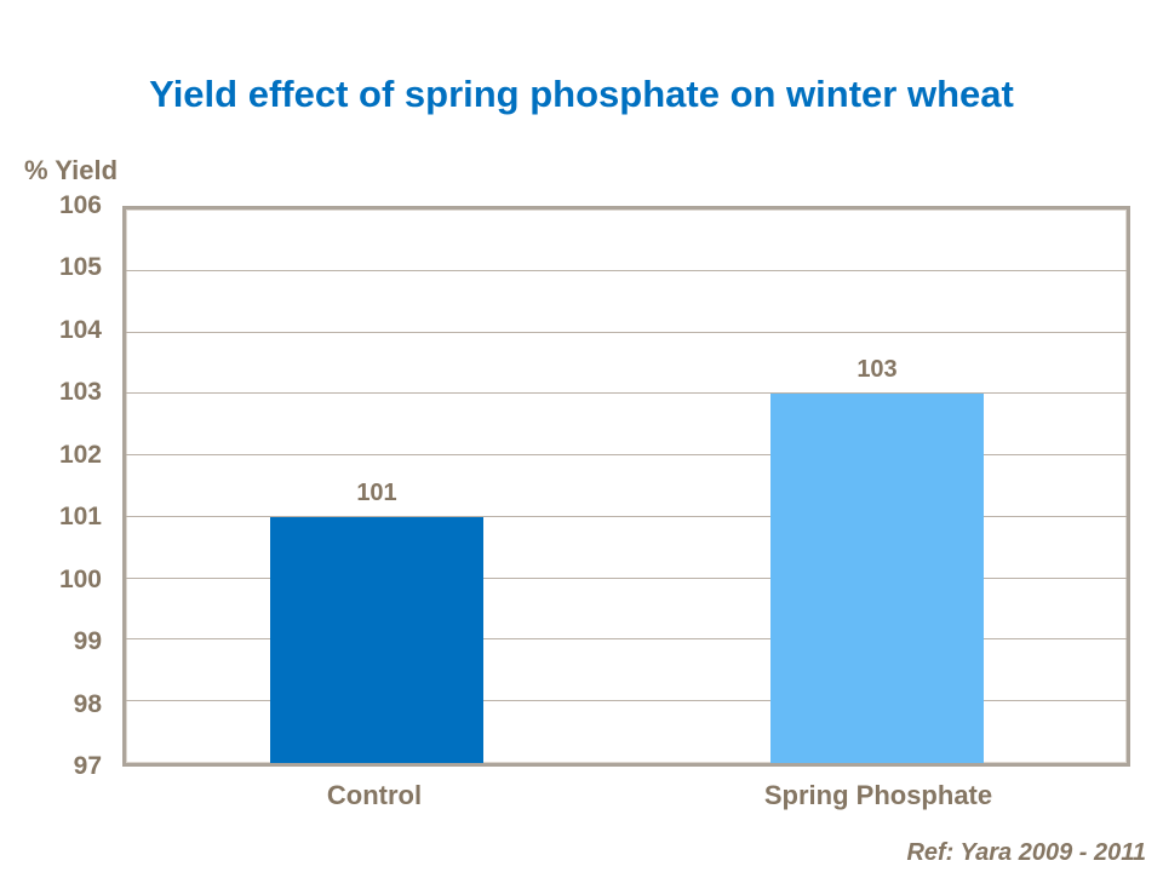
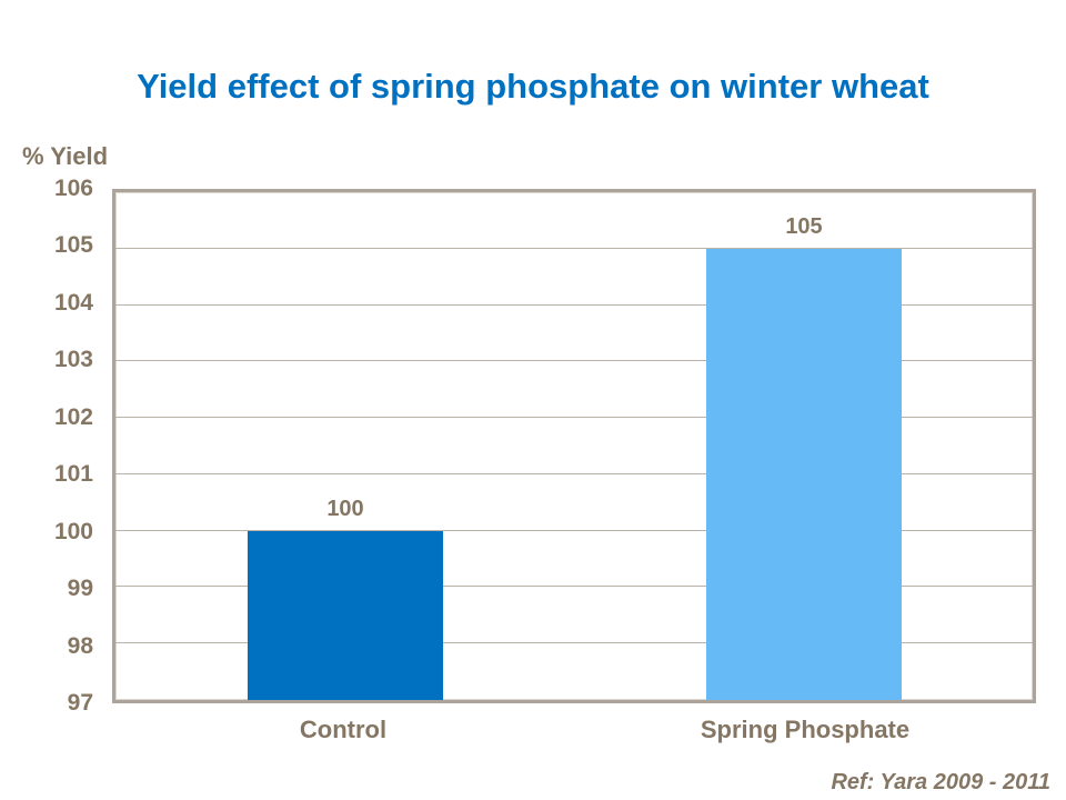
Control: 101 -> 100
Spring Phosphate: 103 -> 105
